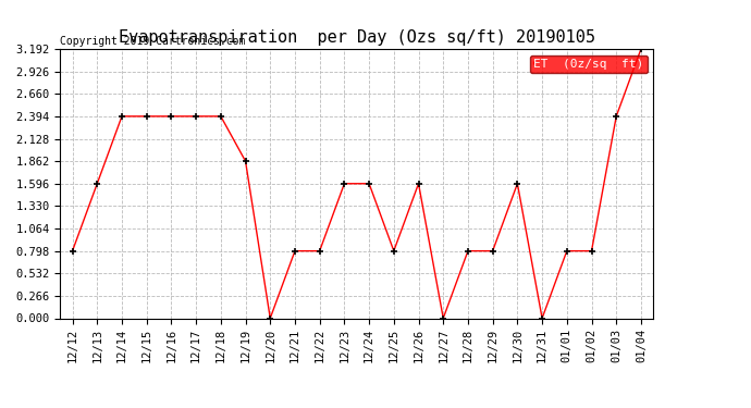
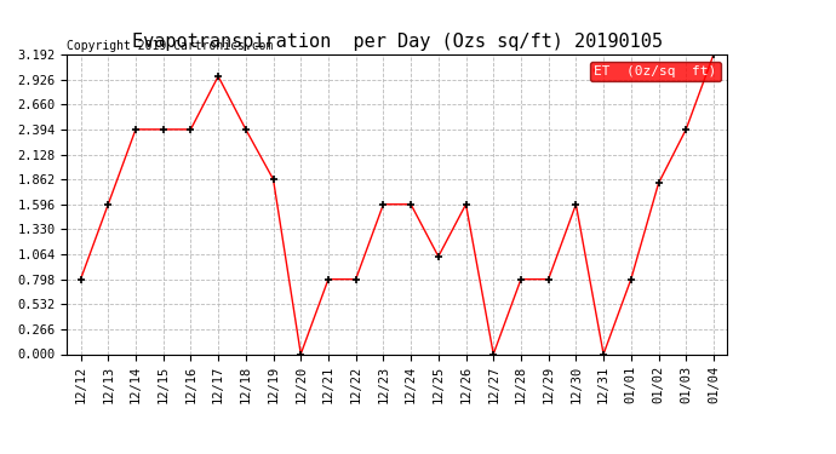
12/17: 2.39 -> 2.96
12/25: 0.80 -> 1.04
01/02: 0.80 -> 1.82
